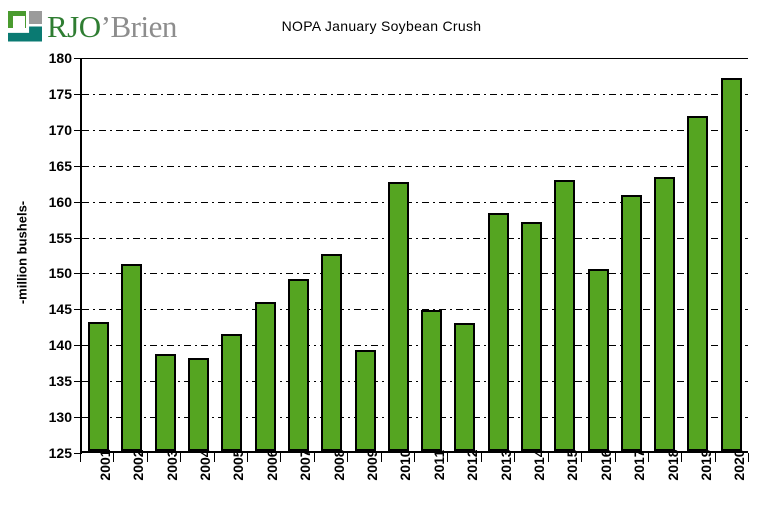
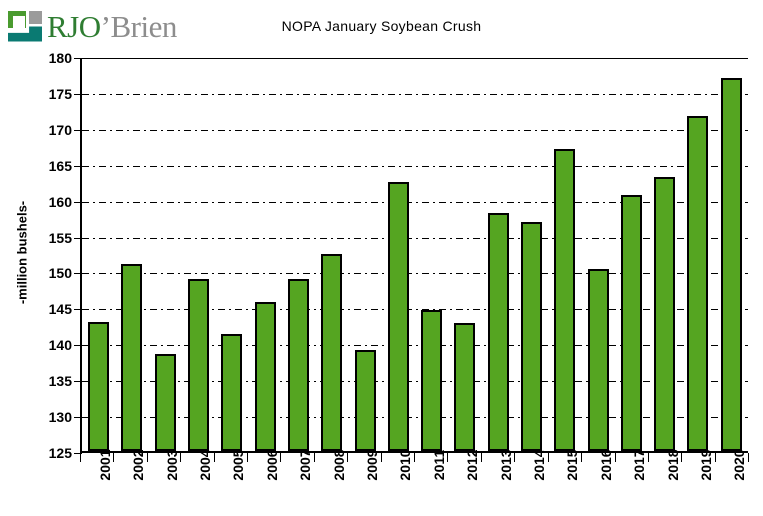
2004: 138 -> 149
2015: 163 -> 167
